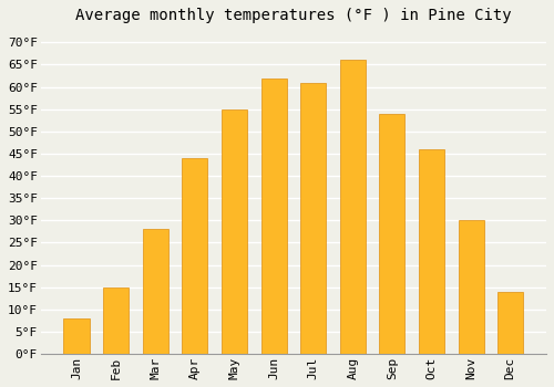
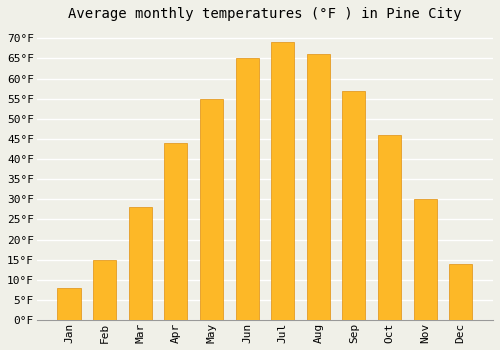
Jun: 62°F -> 65°F
Jul: 61°F -> 69°F
Sep: 54°F -> 57°F
